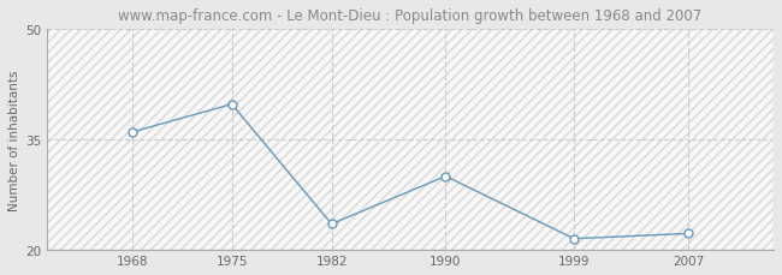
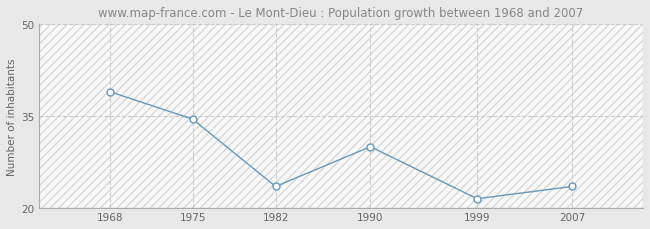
1968: 36.0 -> 39.0
1975: 39.8 -> 34.5
2007: 22.2 -> 23.5
